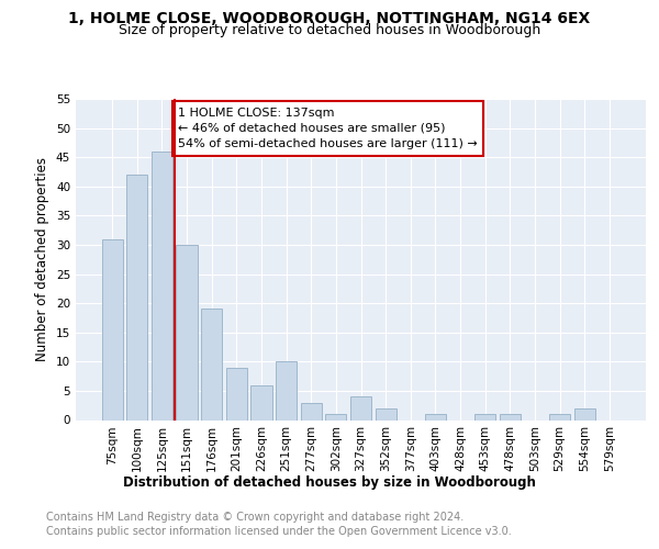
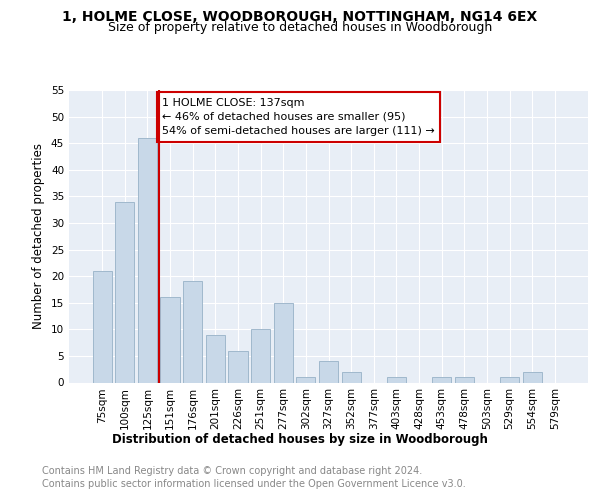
75sqm: 31 -> 21
100sqm: 42 -> 34
151sqm: 30 -> 16
277sqm: 3 -> 15
